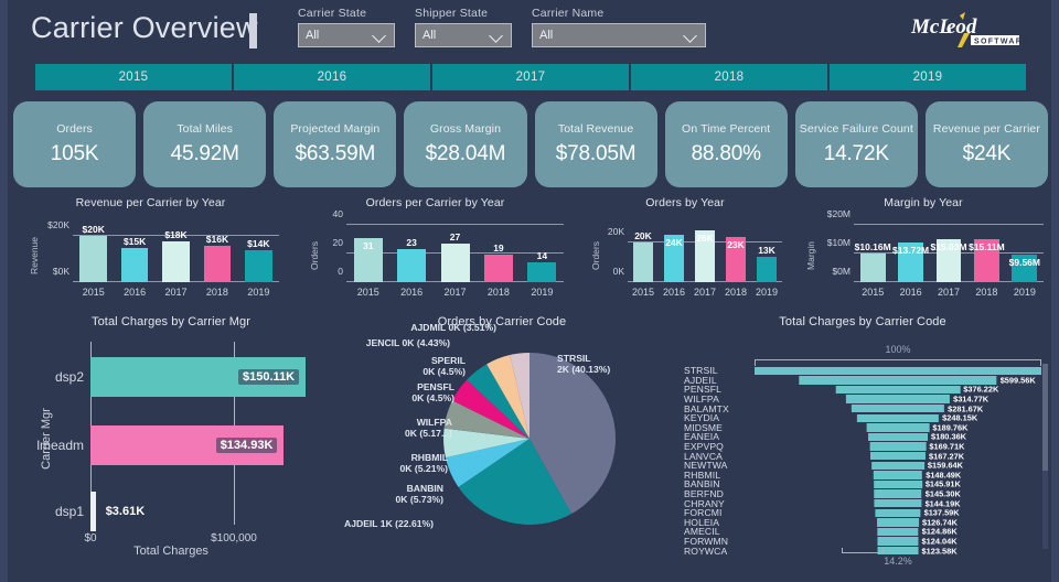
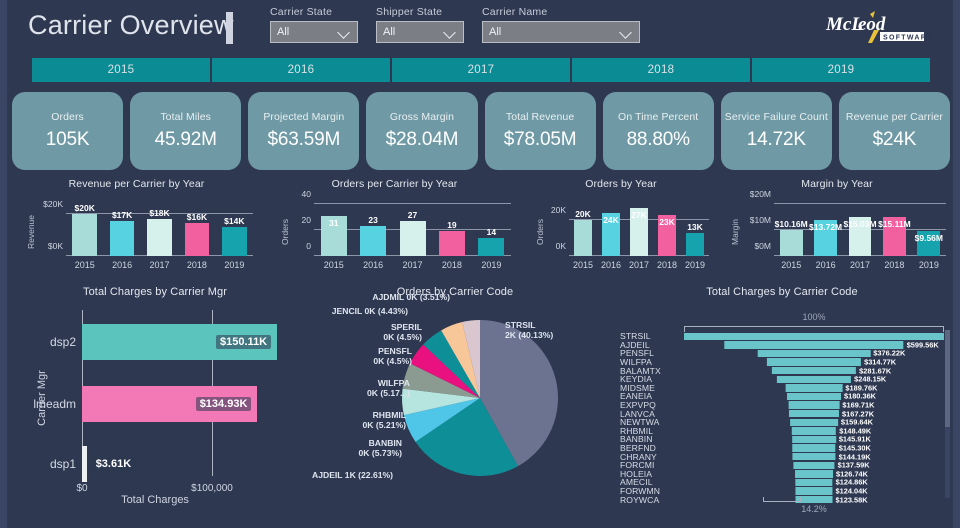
Revenue per Carrier by Year/2016: $15K -> $17K
Orders by Year/2017: 26K -> 27K
